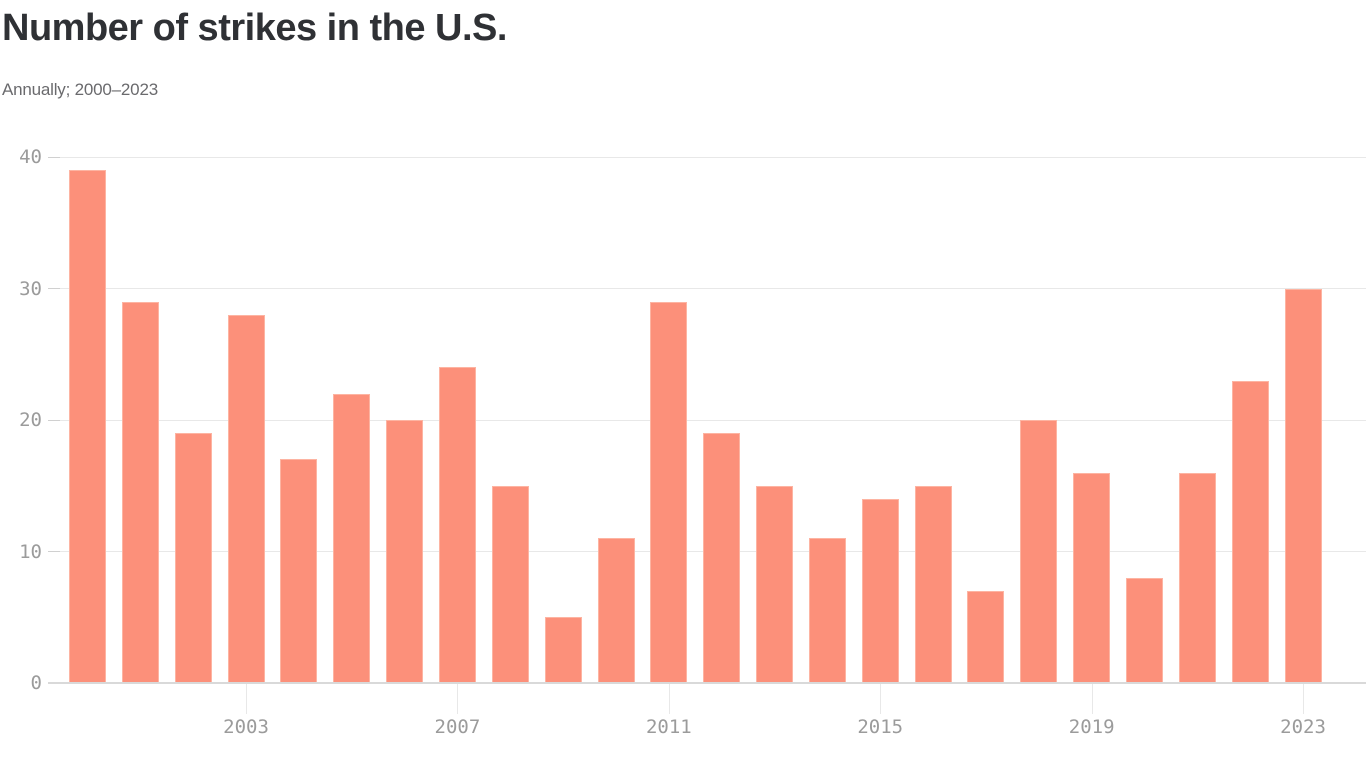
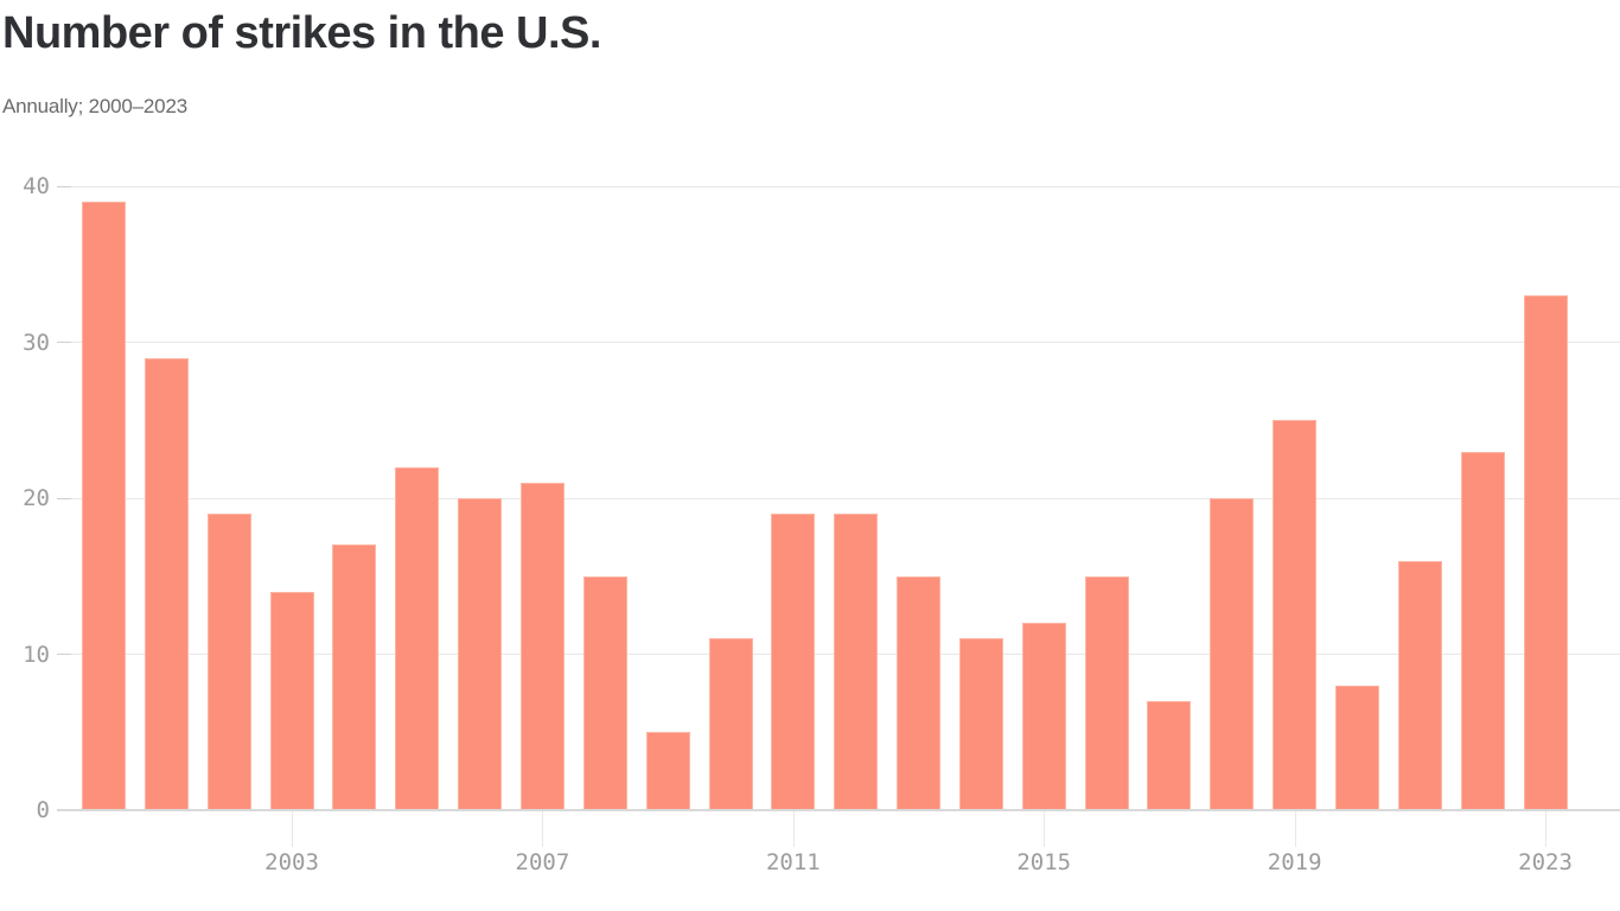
2003: 28 -> 14
2007: 24 -> 21
2011: 29 -> 19
2015: 14 -> 12
2019: 16 -> 25
2023: 30 -> 33
